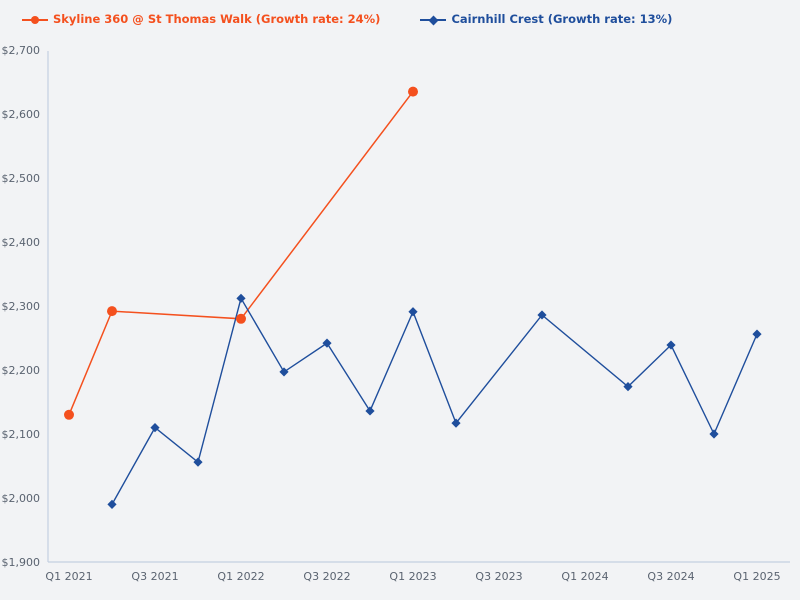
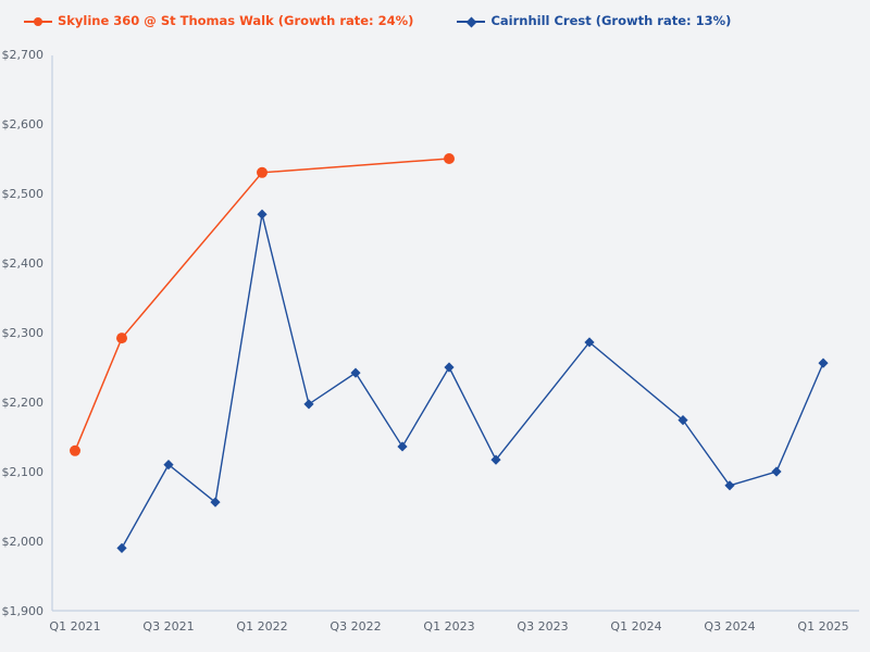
Skyline 360 @ St Thomas Walk (Growth rate: 24%)/Q1 2022: $2280 -> $2530
Cairnhill Crest (Growth rate: 13%)/Q1 2022: $2310 -> $2470
Skyline 360 @ St Thomas Walk (Growth rate: 24%)/Q1 2023: $2640 -> $2550
Cairnhill Crest (Growth rate: 13%)/Q1 2023: $2290 -> $2250
Cairnhill Crest (Growth rate: 13%)/Q3 2024: $2240 -> $2080
